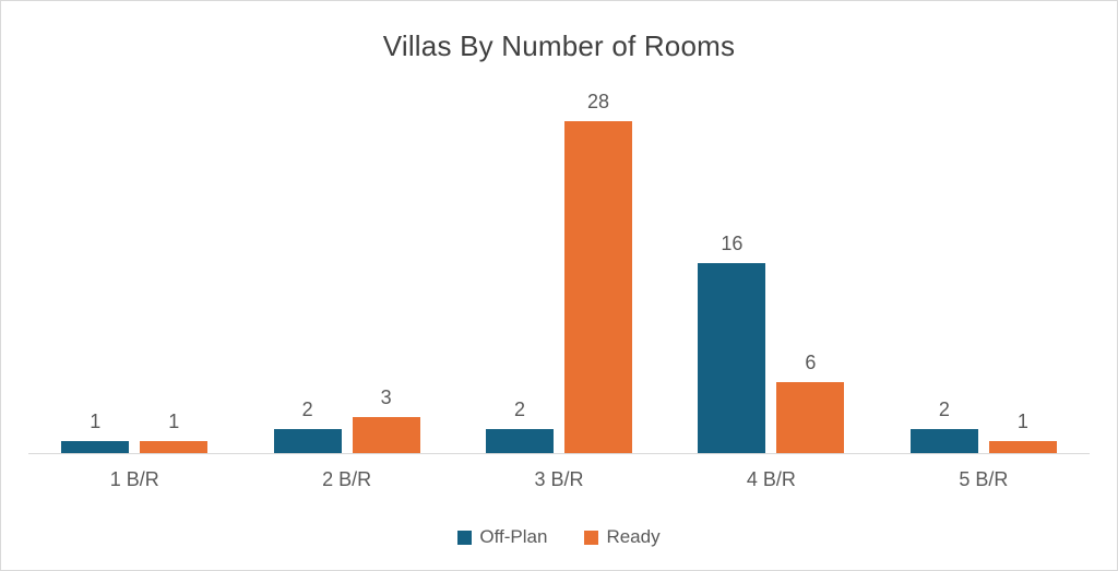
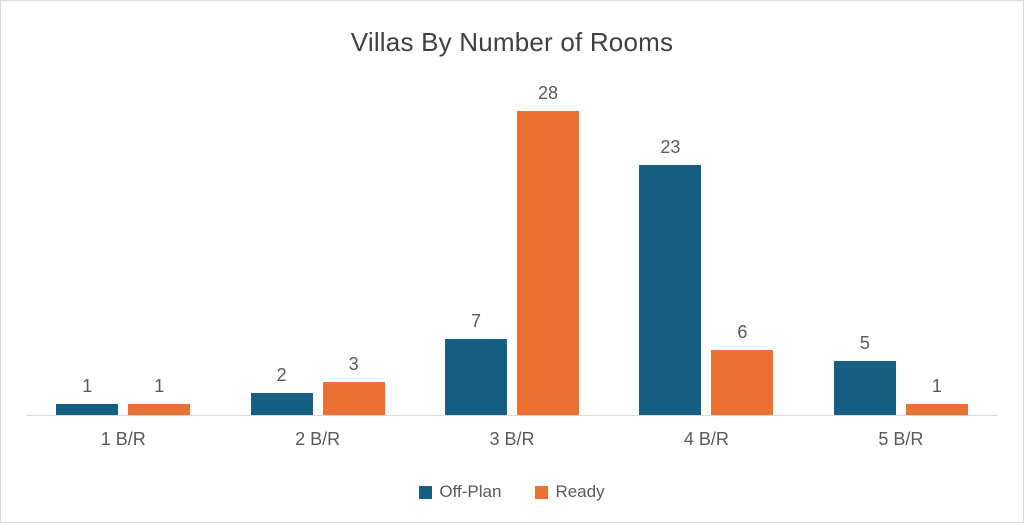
Off-Plan/3 B/R: 2 -> 7
Off-Plan/4 B/R: 16 -> 23
Off-Plan/5 B/R: 2 -> 5
